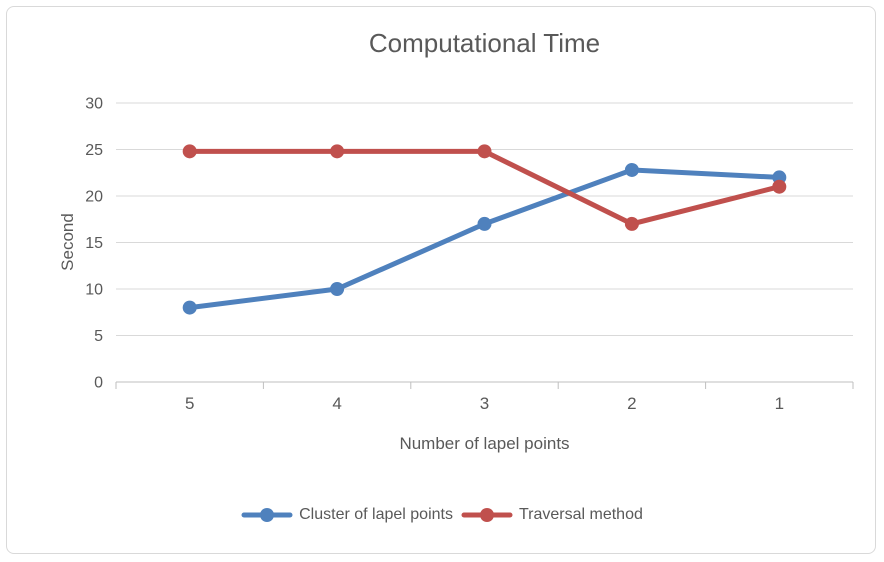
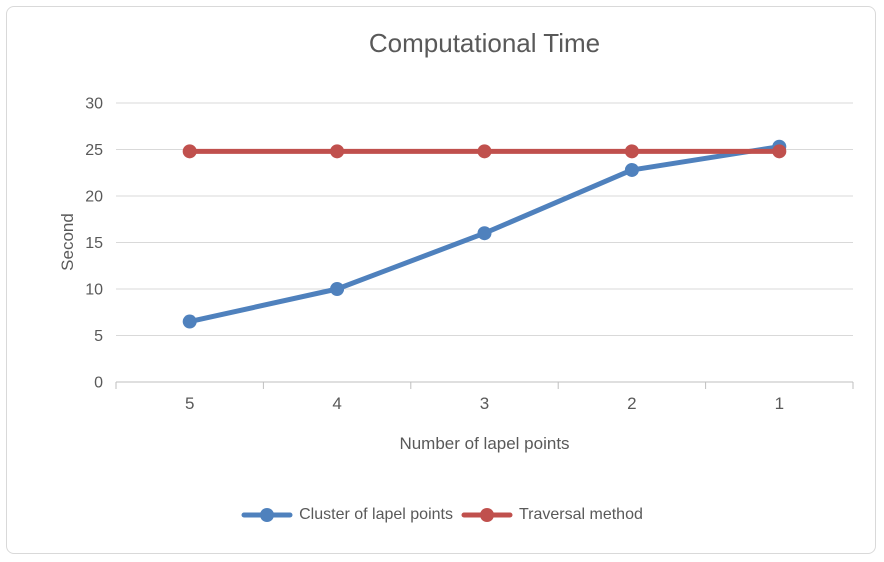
Cluster of lapel points/5: 8 -> 6
Cluster of lapel points/3: 17 -> 16
Traversal method/2: 17 -> 25
Cluster of lapel points/1: 22 -> 25
Traversal method/1: 21 -> 25
